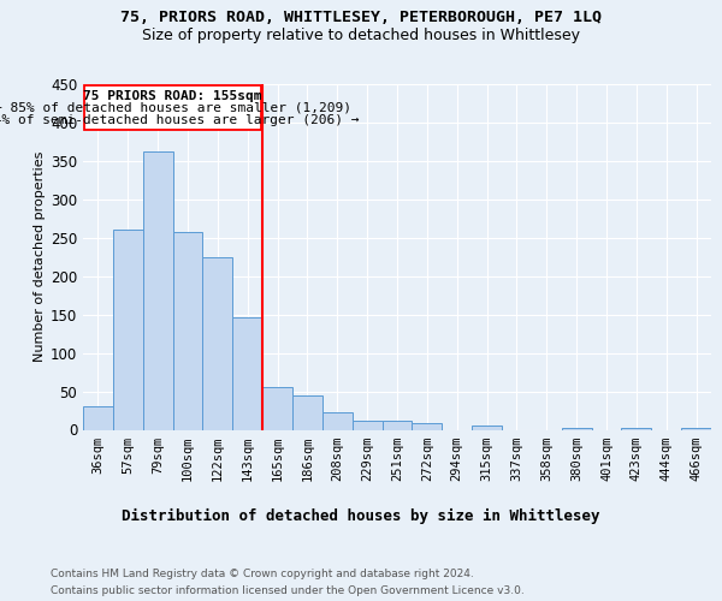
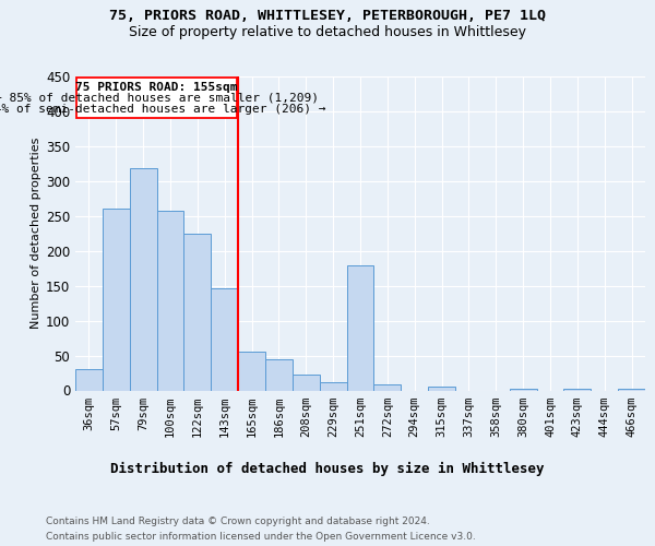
79sqm: 362 -> 318
251sqm: 11 -> 180
